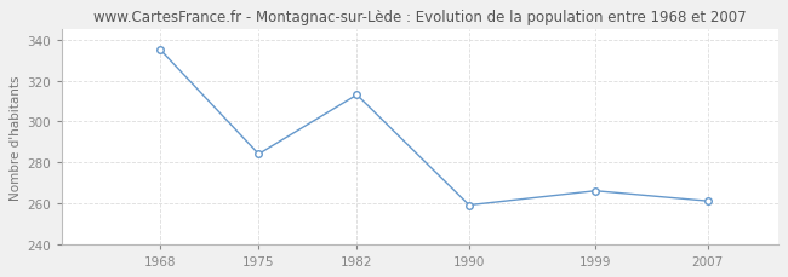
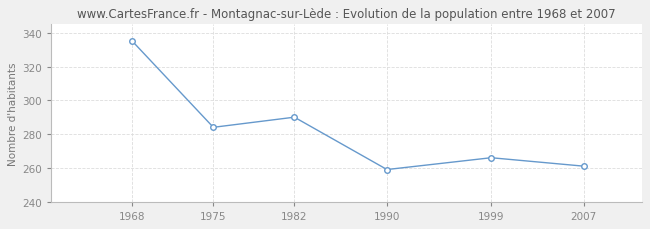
1982: 313 -> 290
